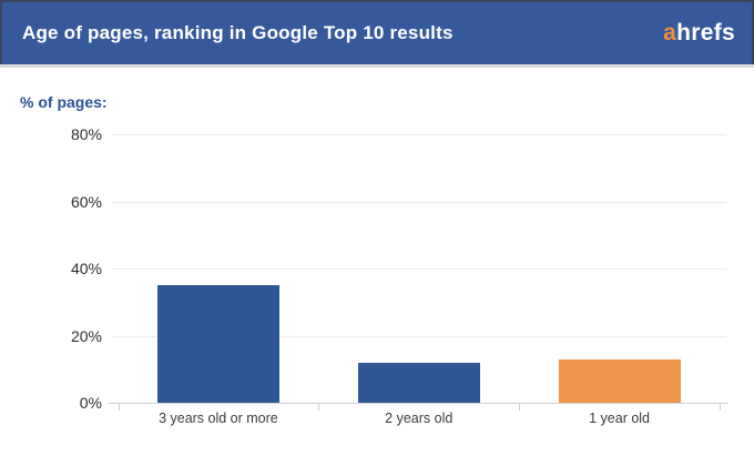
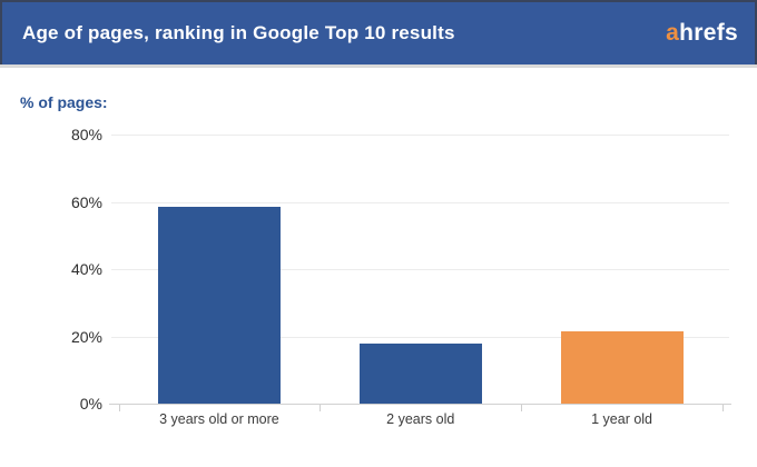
3 years old or more: 35% -> 58%
2 years old: 12% -> 18%
1 year old: 13% -> 22%
